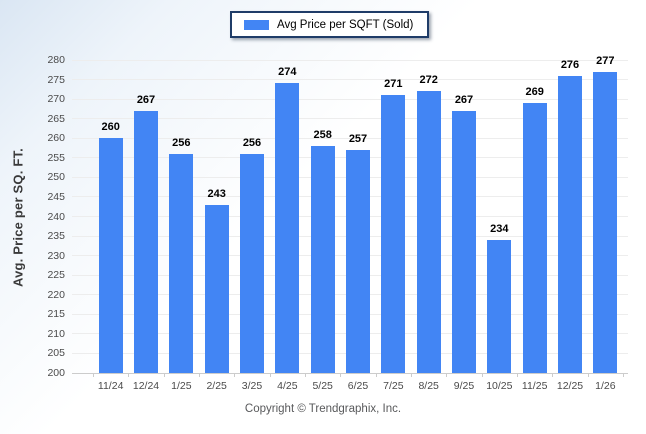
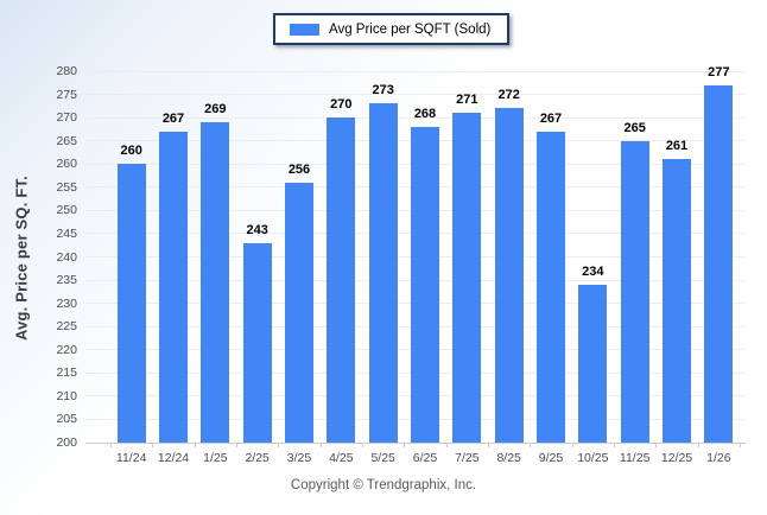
1/25: 256 -> 269
4/25: 274 -> 270
5/25: 258 -> 273
6/25: 257 -> 268
11/25: 269 -> 265
12/25: 276 -> 261
